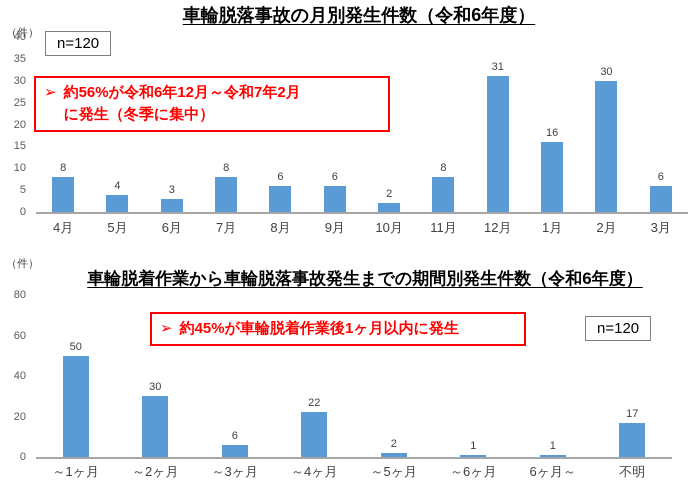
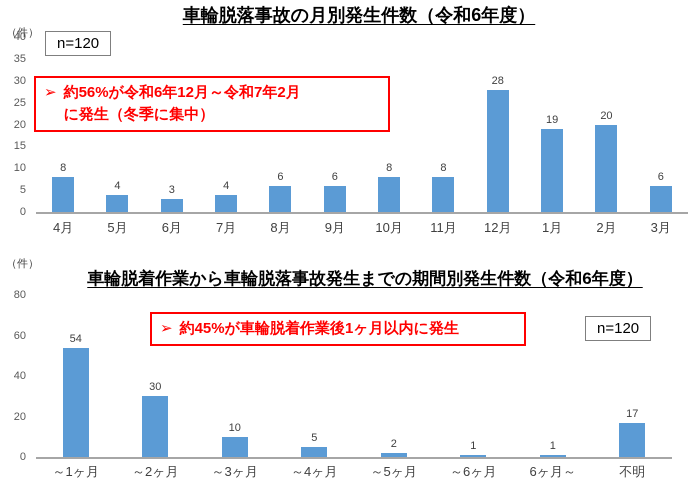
車輪脱落事故の月別発生件数（令和6年度）/7月: 8 -> 4
車輪脱落事故の月別発生件数（令和6年度）/10月: 2 -> 8
車輪脱落事故の月別発生件数（令和6年度）/12月: 31 -> 28
車輪脱落事故の月別発生件数（令和6年度）/1月: 16 -> 19
車輪脱落事故の月別発生件数（令和6年度）/2月: 30 -> 20
車輪脱着作業から車輪脱落事故発生までの期間別発生件数（令和6年度）/～1ヶ月: 50 -> 54
車輪脱着作業から車輪脱落事故発生までの期間別発生件数（令和6年度）/～3ヶ月: 6 -> 10
車輪脱着作業から車輪脱落事故発生までの期間別発生件数（令和6年度）/～4ヶ月: 22 -> 5
